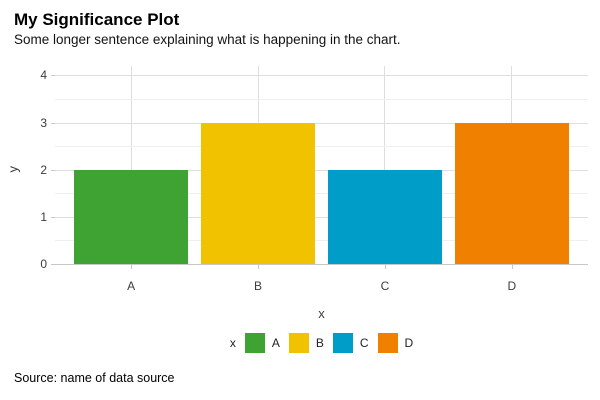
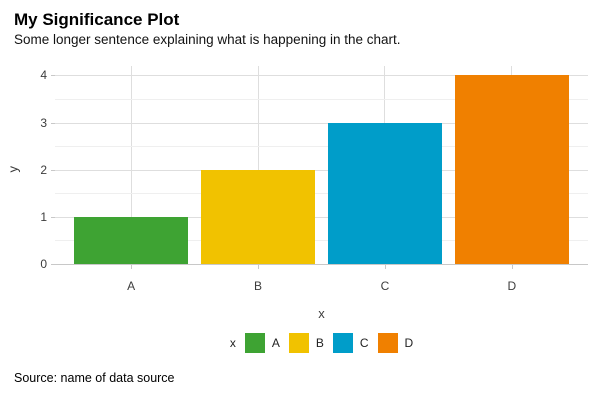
A: 2 -> 1
B: 3 -> 2
C: 2 -> 3
D: 3 -> 4
